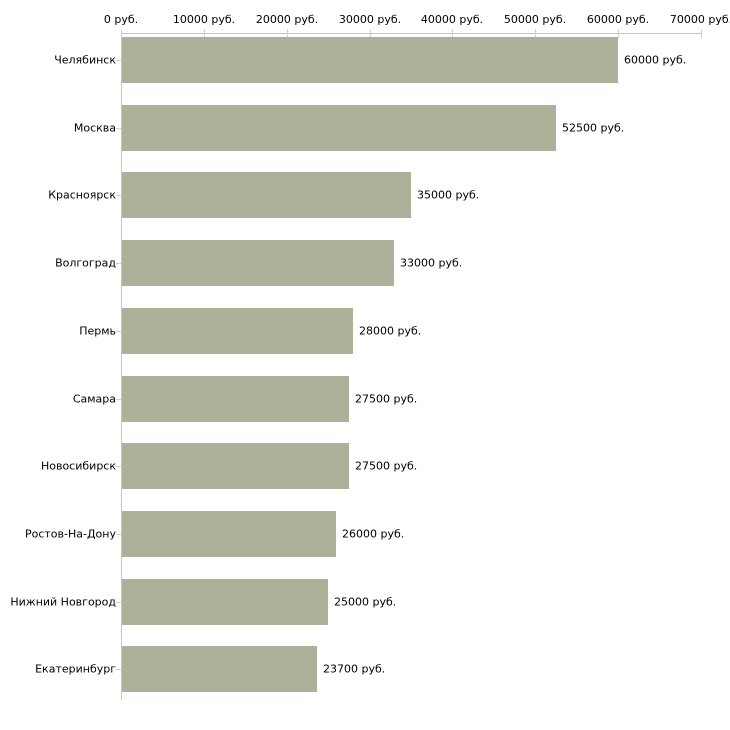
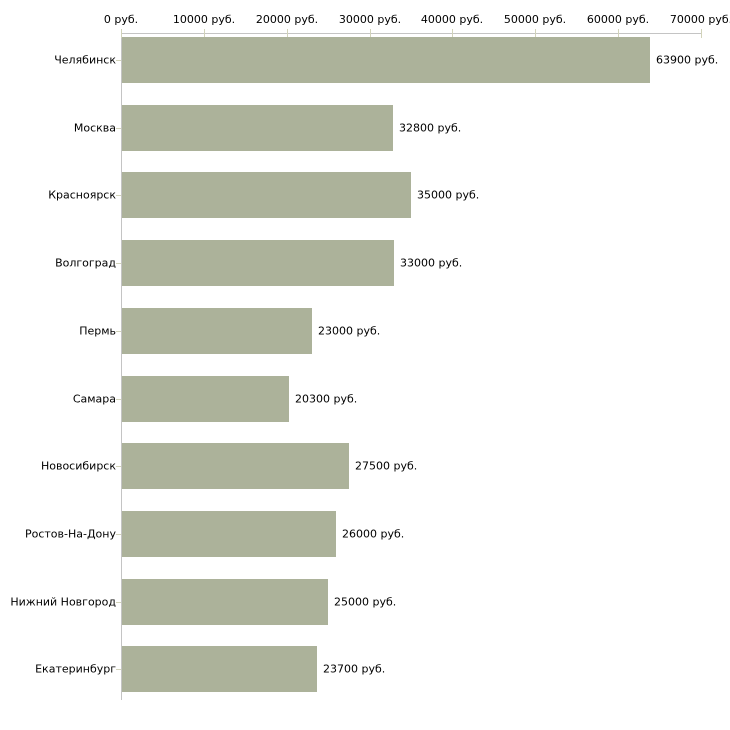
Челябинск: 60000 -> 63900
Москва: 52500 -> 32800
Пермь: 28000 -> 23000
Самара: 27500 -> 20300
